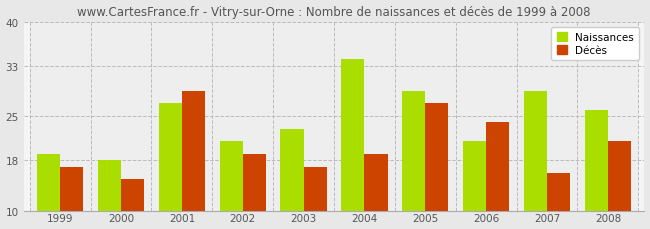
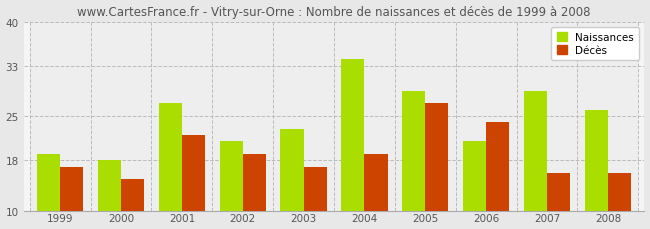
Décès/2001: 29 -> 22
Décès/2008: 21 -> 16
